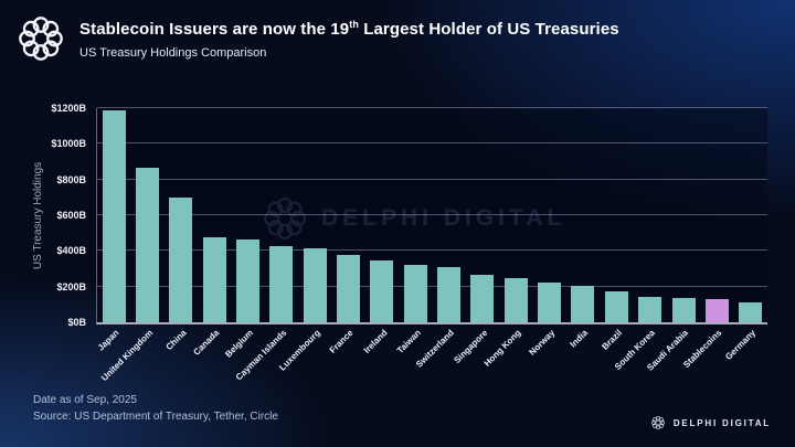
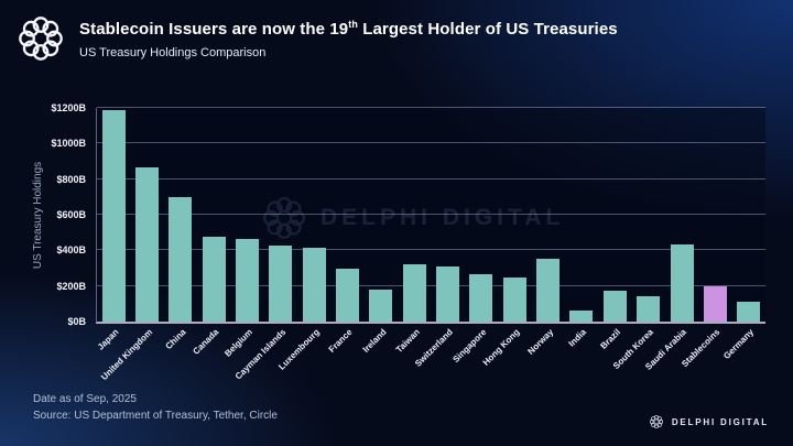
France: $380B -> $300B
Ireland: $340B -> $180B
Norway: $220B -> $350B
India: $200B -> $60B
Saudi Arabia: $140B -> $430B
Stablecoins: $130B -> $200B
